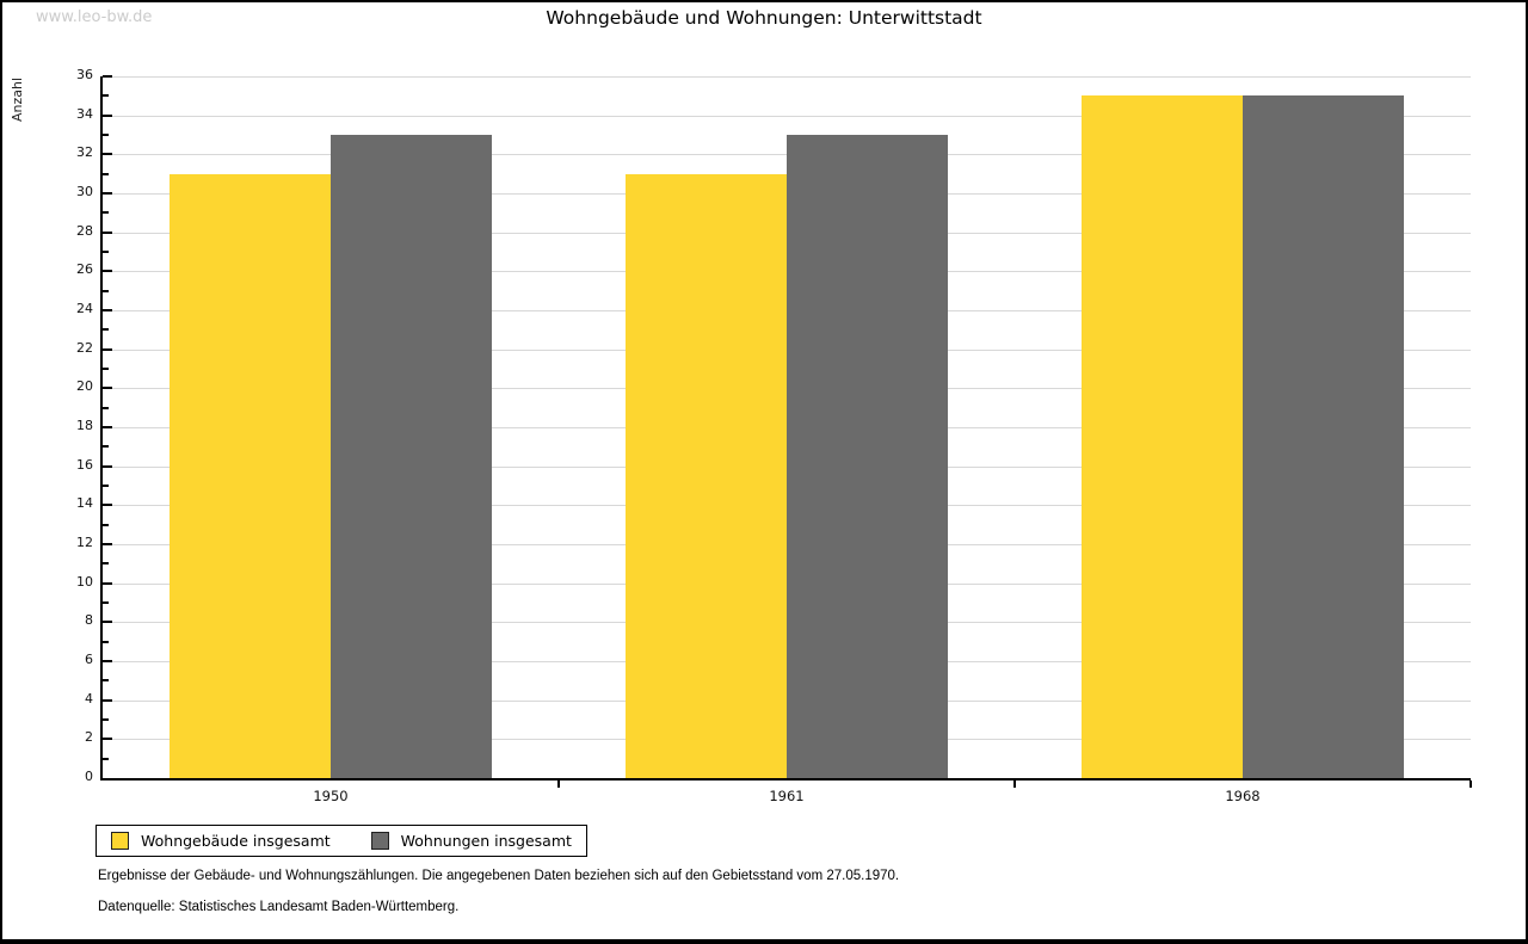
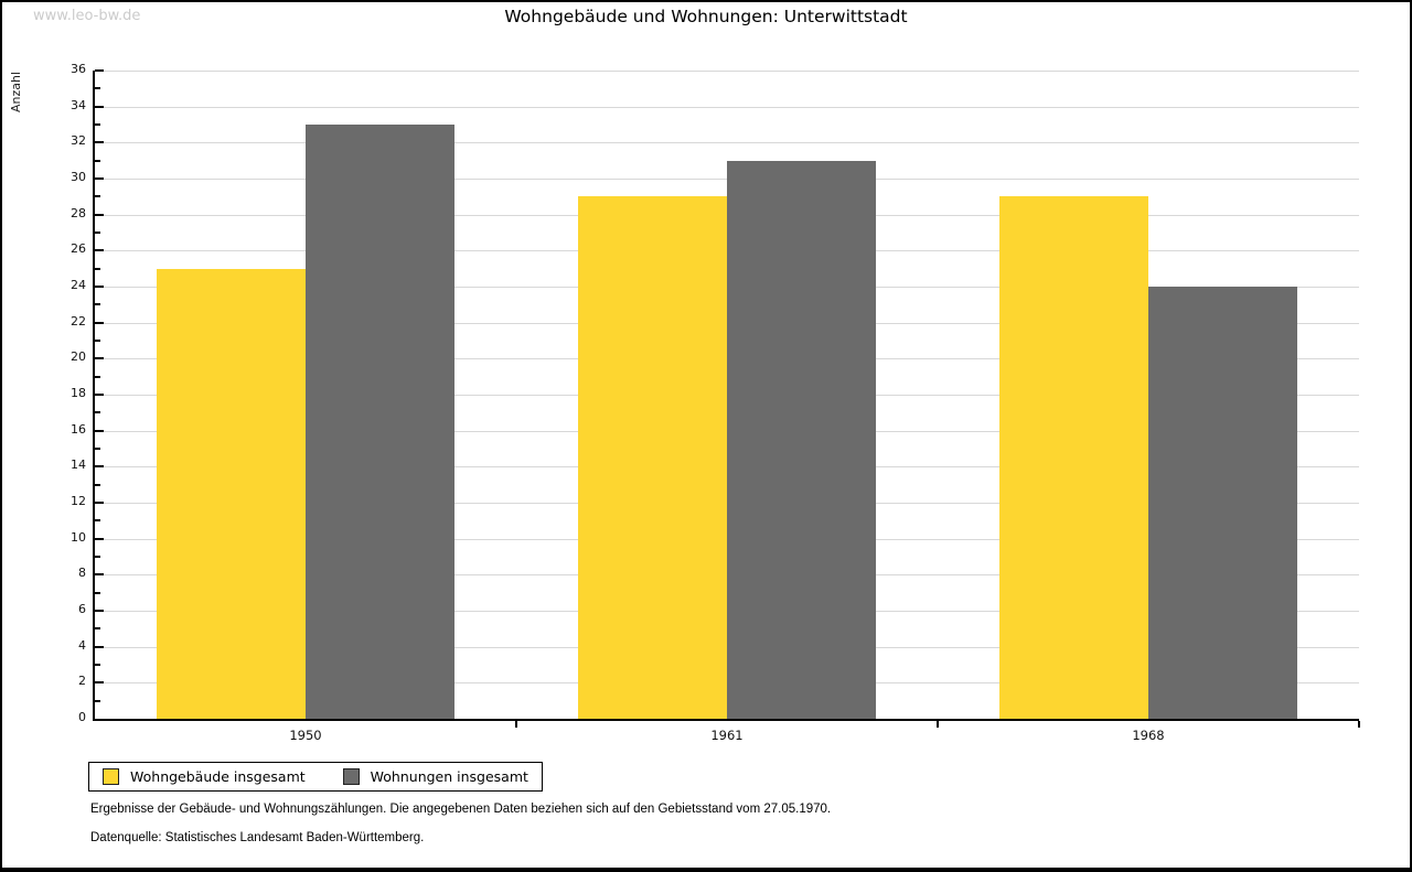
Wohngebäude insgesamt/1950: 31 -> 25
Wohngebäude insgesamt/1961: 31 -> 29
Wohnungen insgesamt/1961: 33 -> 31
Wohngebäude insgesamt/1968: 35 -> 29
Wohnungen insgesamt/1968: 35 -> 24
